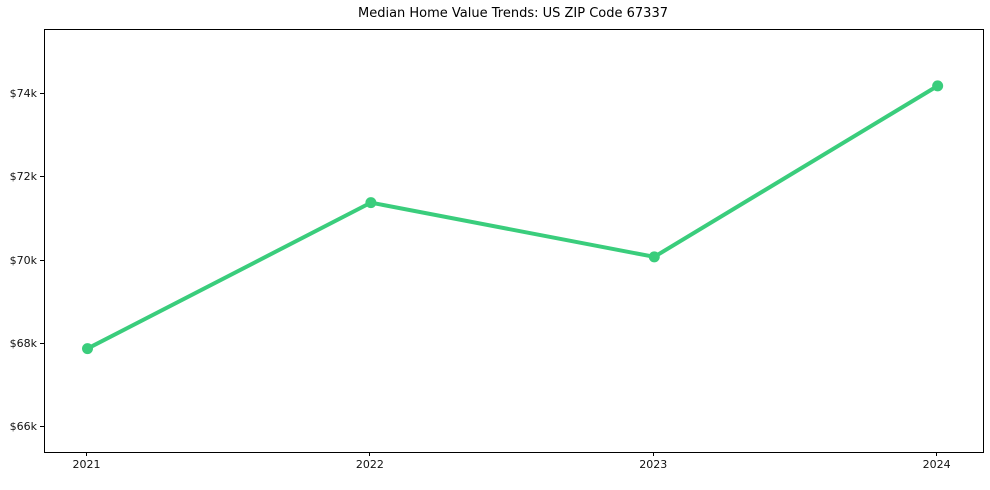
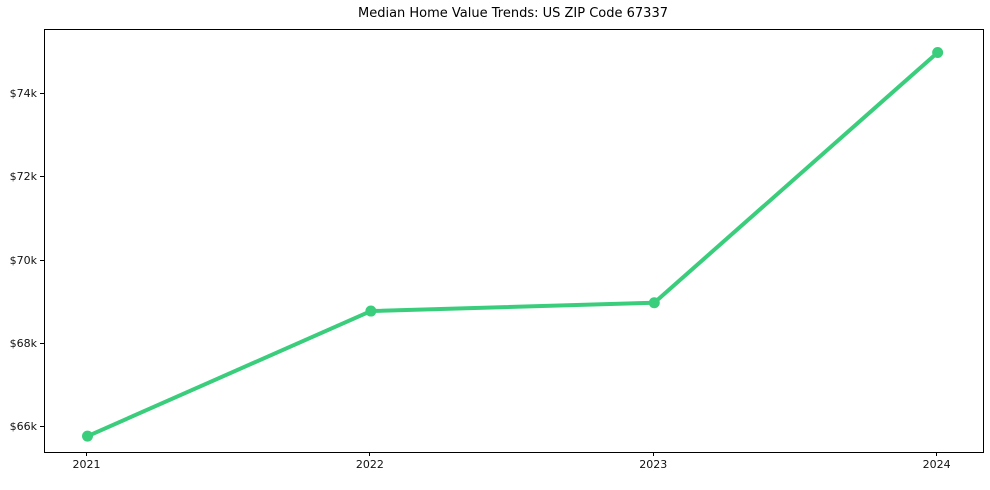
2021: $67.9k -> $65.8k
2022: $71.4k -> $68.8k
2023: $70.1k -> $69.0k
2024: $74.2k -> $75.0k
